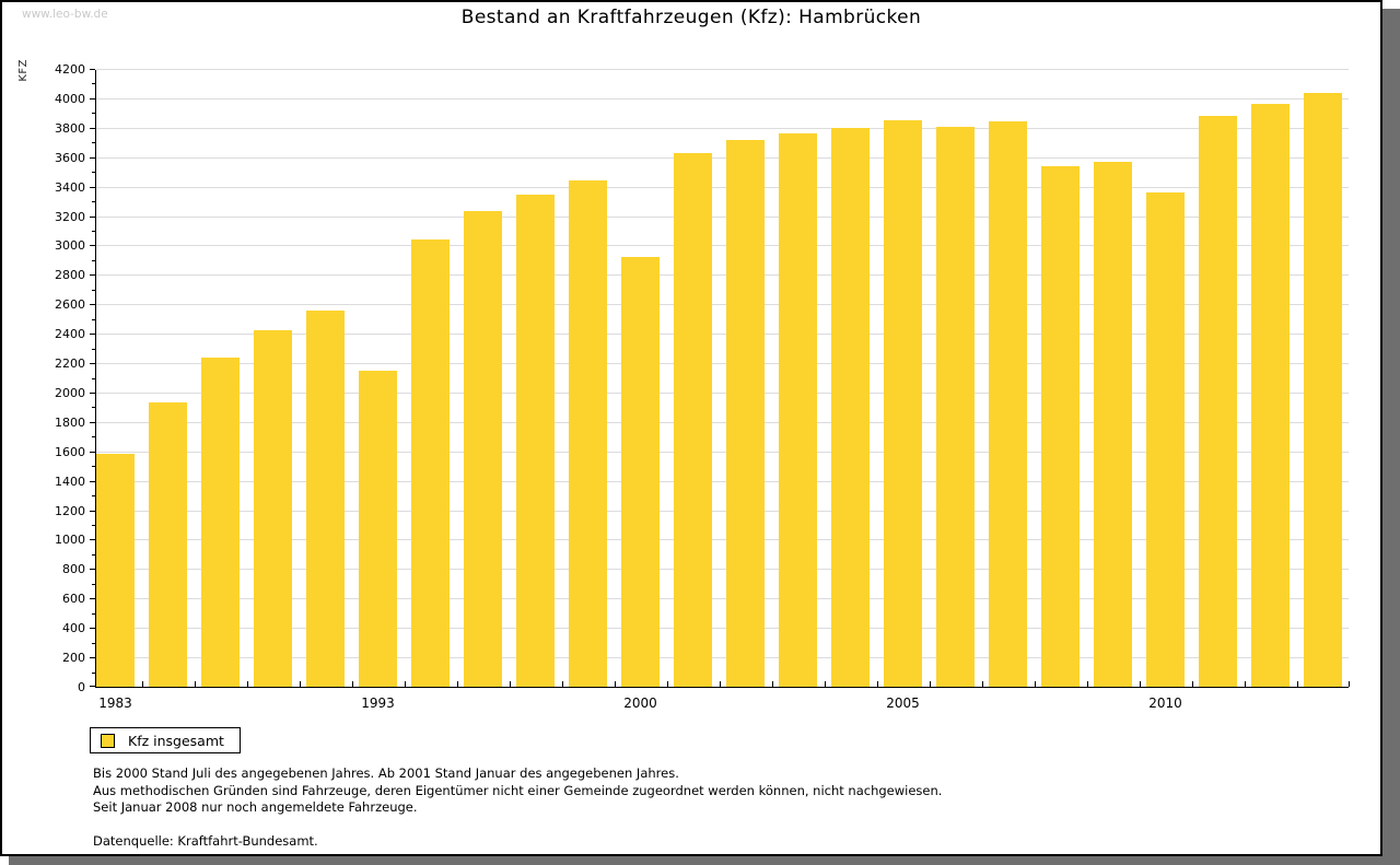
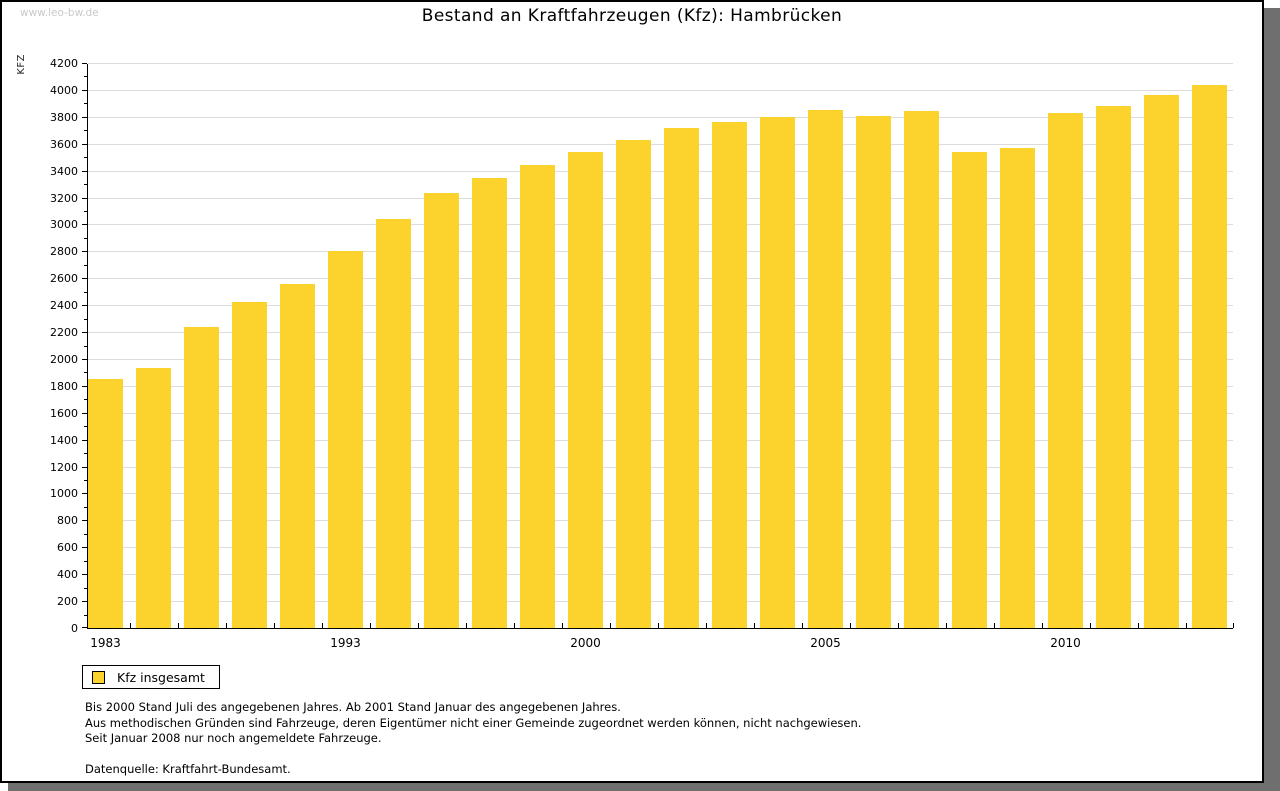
1983: 1580 -> 1850
1993: 2150 -> 2800
2000: 2920 -> 3540
2010: 3360 -> 3820
